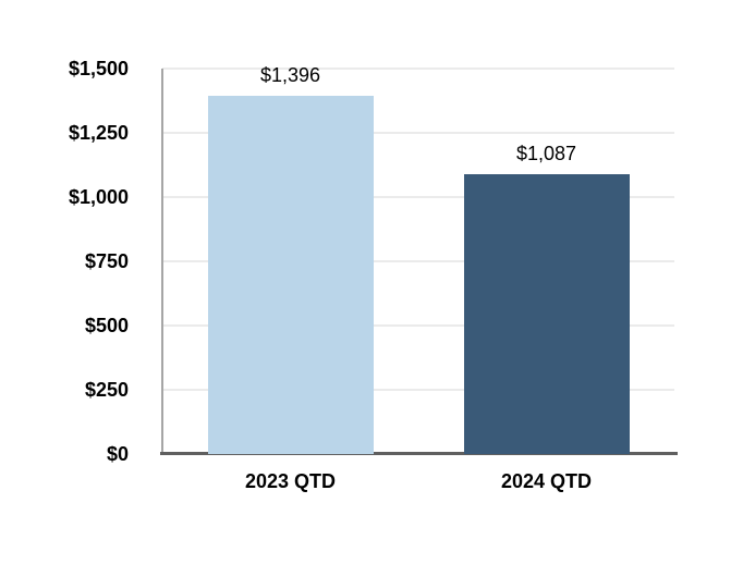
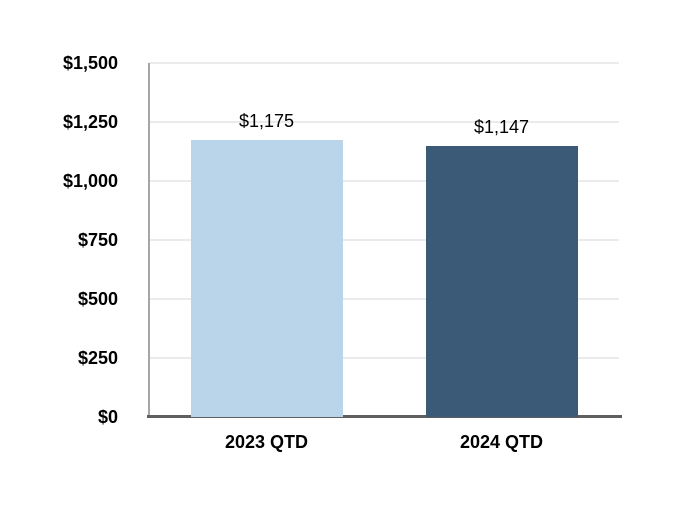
2023 QTD: $1,396 -> $1,175
2024 QTD: $1,087 -> $1,147
